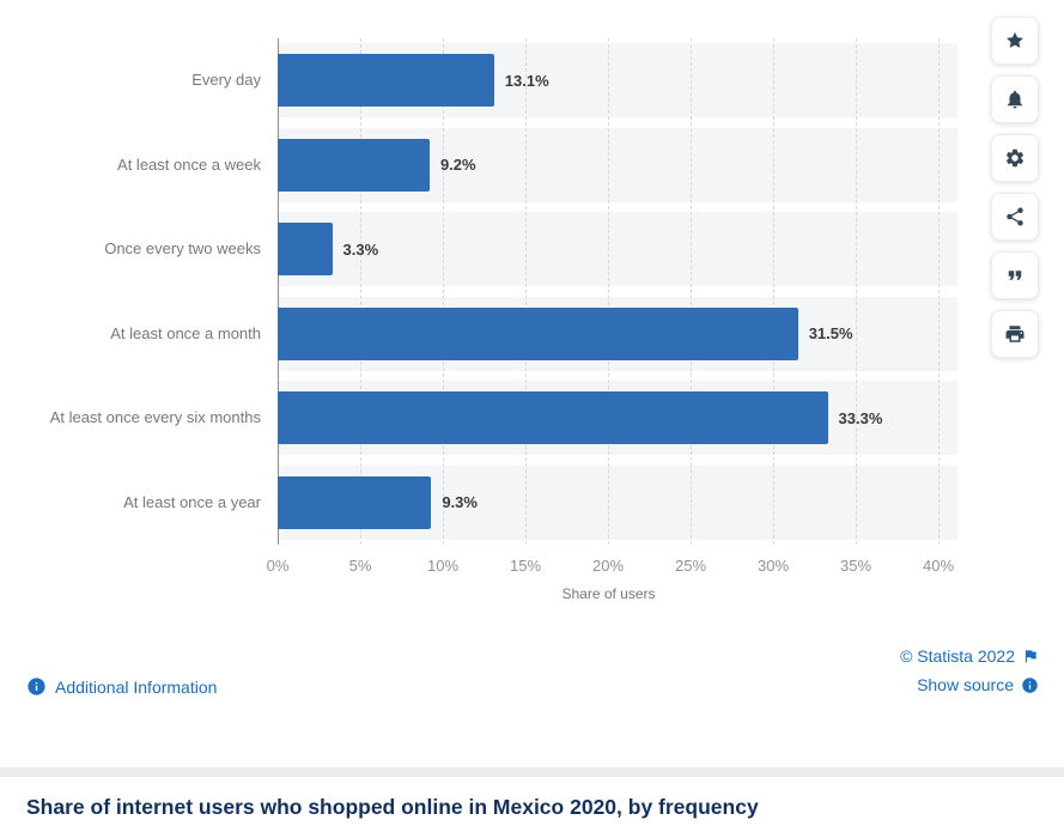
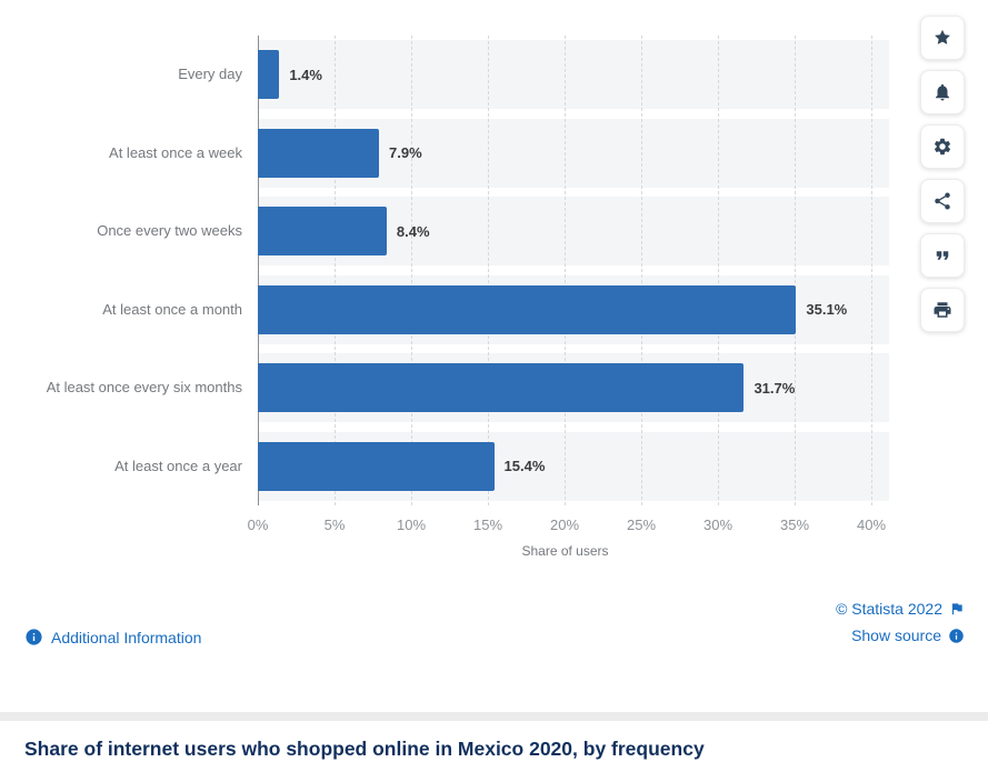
Every day: 13.1% -> 1.4%
At least once a week: 9.2% -> 7.9%
Once every two weeks: 3.3% -> 8.4%
At least once a month: 31.5% -> 35.1%
At least once every six months: 33.3% -> 31.7%
At least once a year: 9.3% -> 15.4%
